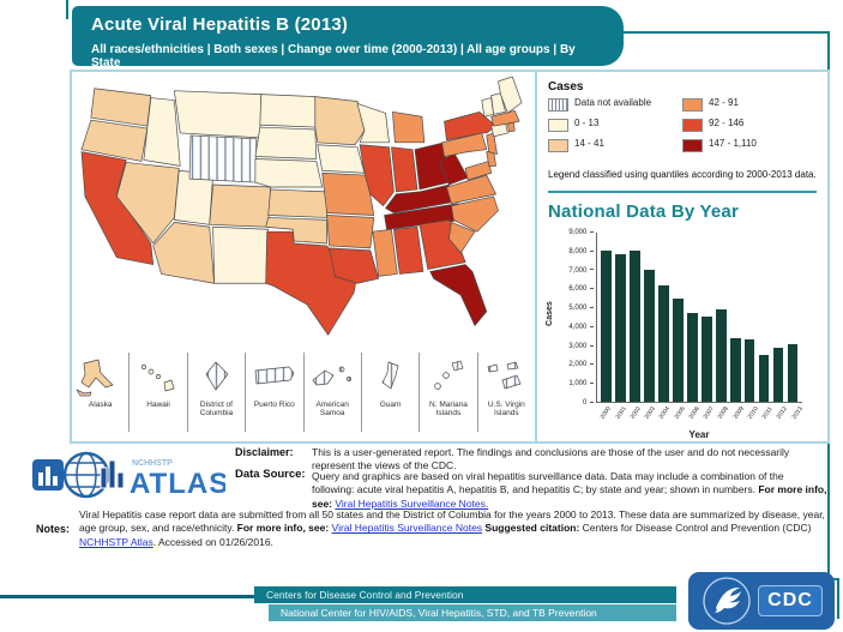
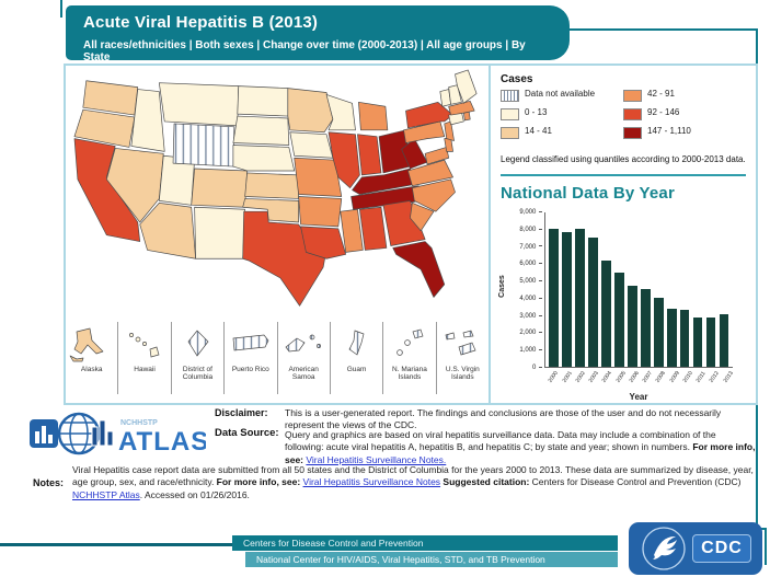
2003: 7000 -> 7500
2008: 4900 -> 4000
2011: 2500 -> 2900
